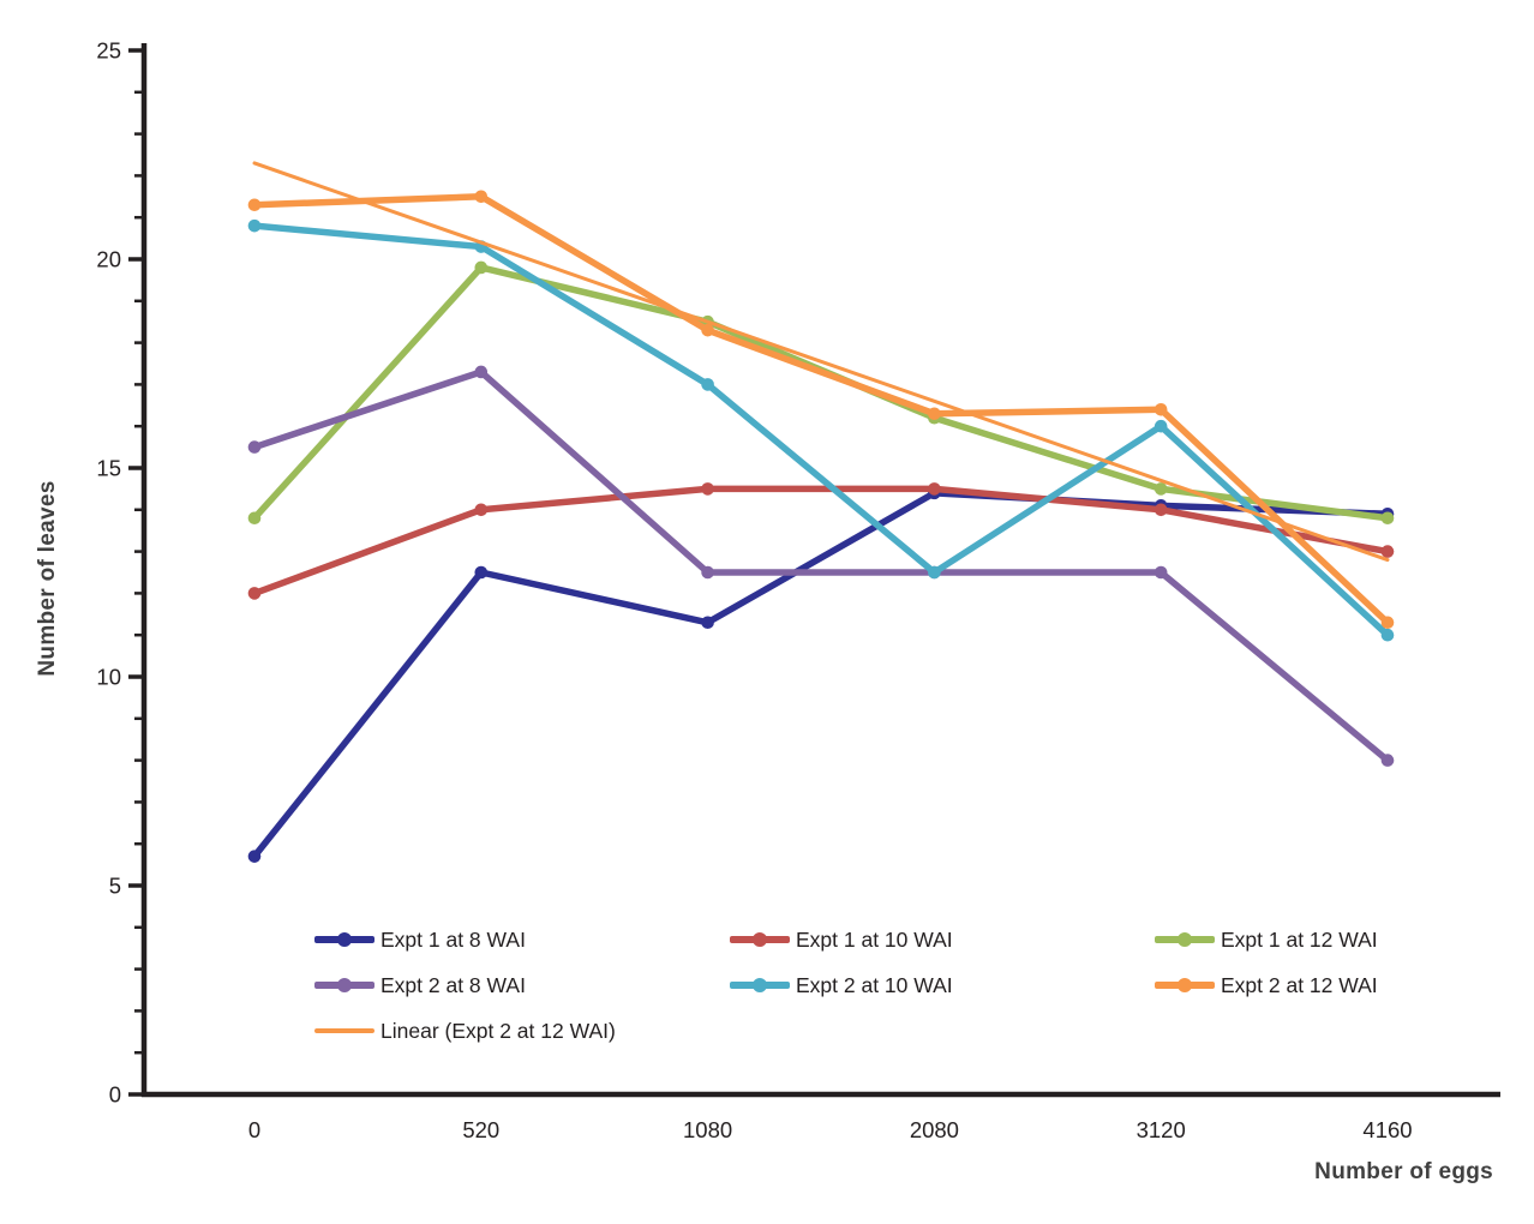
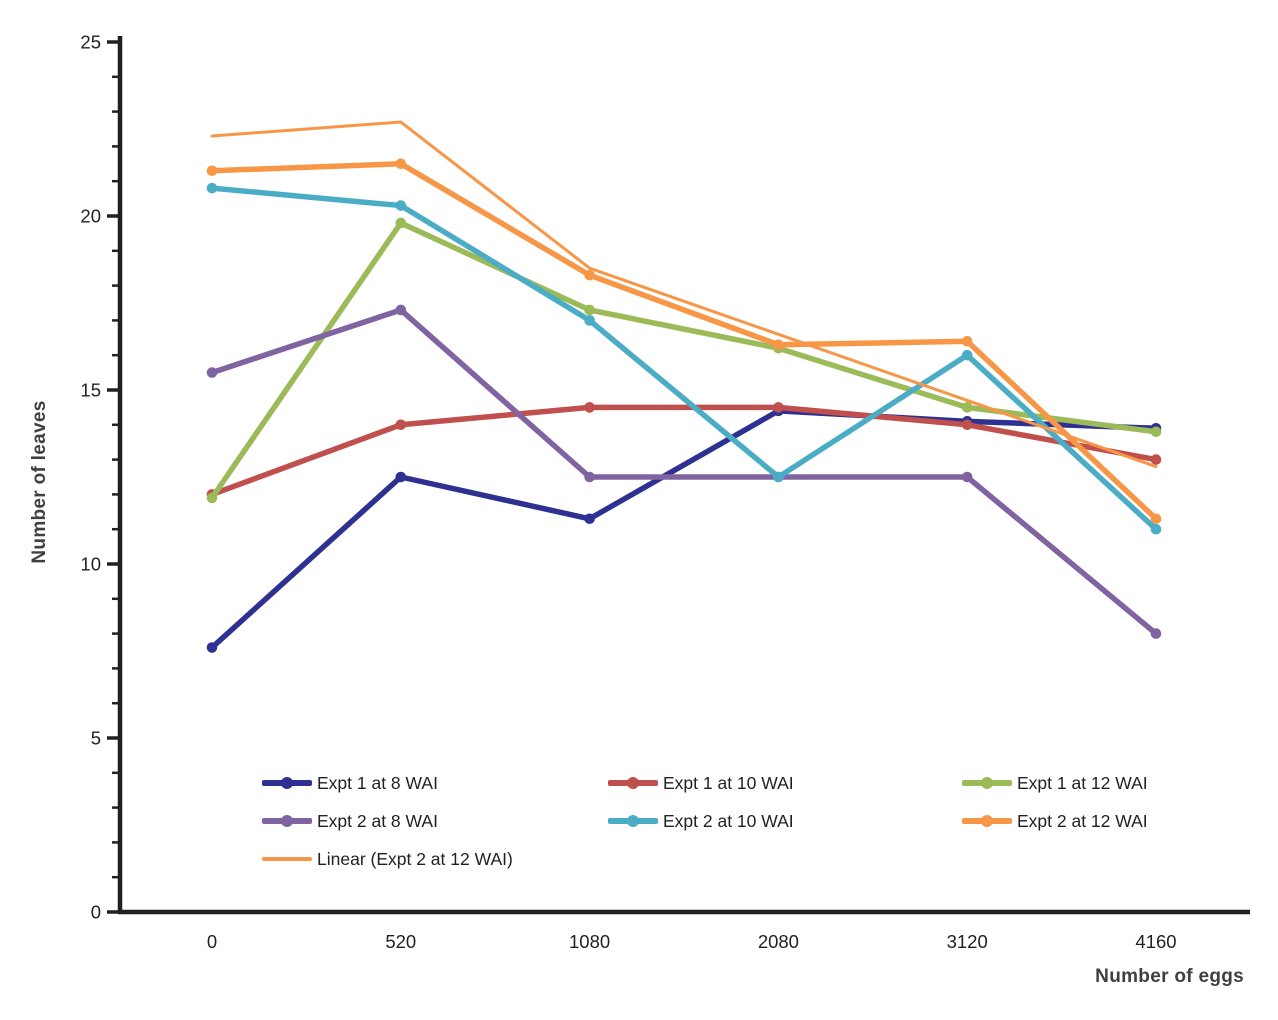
Expt 1 at 8 WAI/0: 5.7 -> 7.6
Expt 1 at 12 WAI/0: 13.8 -> 11.9
Linear (Expt 2 at 12 WAI)/520: 20.4 -> 22.7
Expt 1 at 12 WAI/1080: 18.5 -> 17.3
